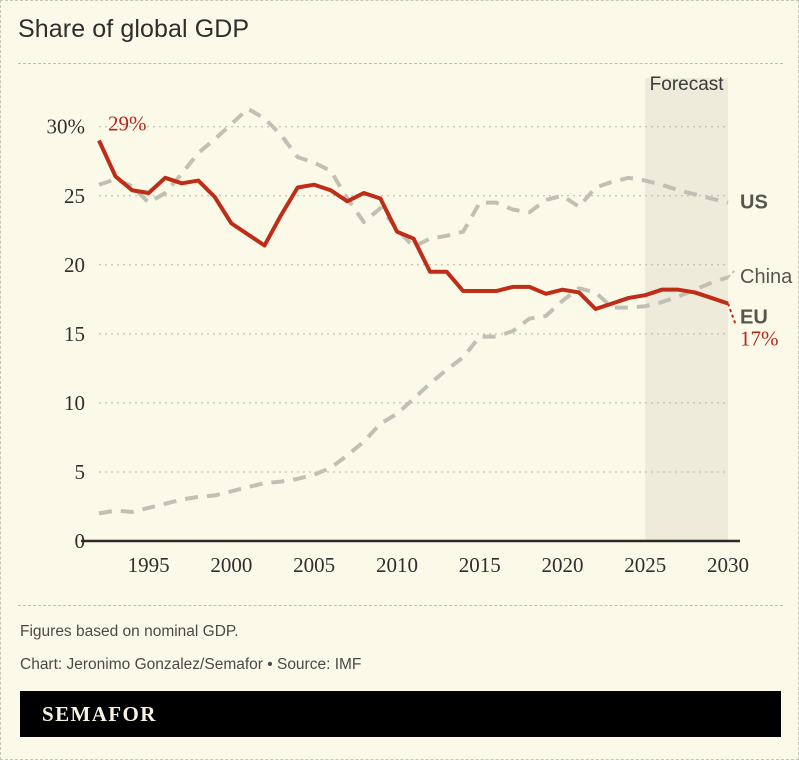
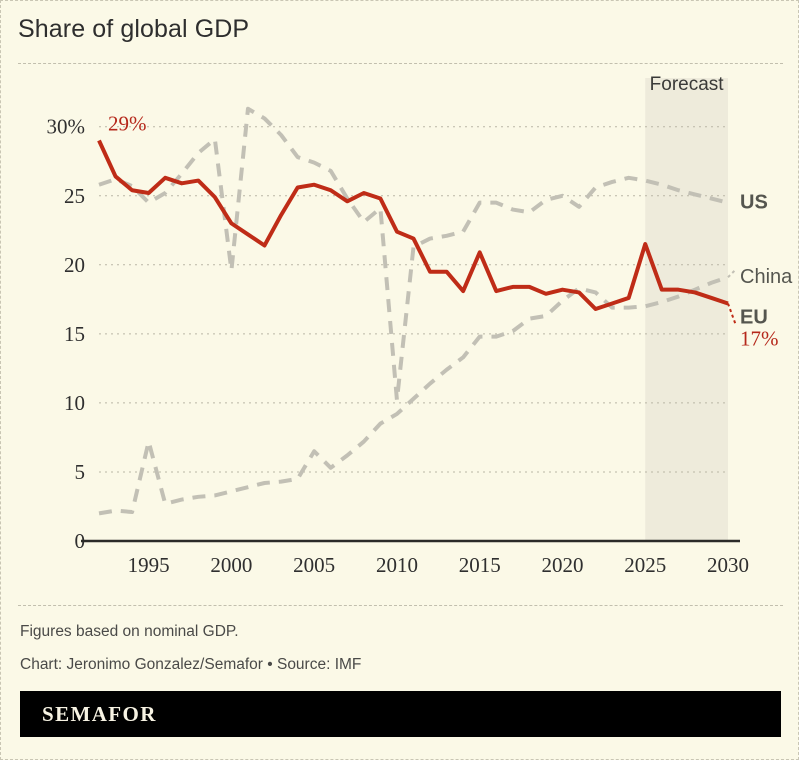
China/1995: 2.4% -> 7.2%
US/2000: 30.2% -> 19.6%
China/2005: 4.8% -> 6.5%
US/2010: 22.6% -> 10.2%
EU/2015: 18.1% -> 20.9%
EU/2025: 17.8% -> 21.5%
